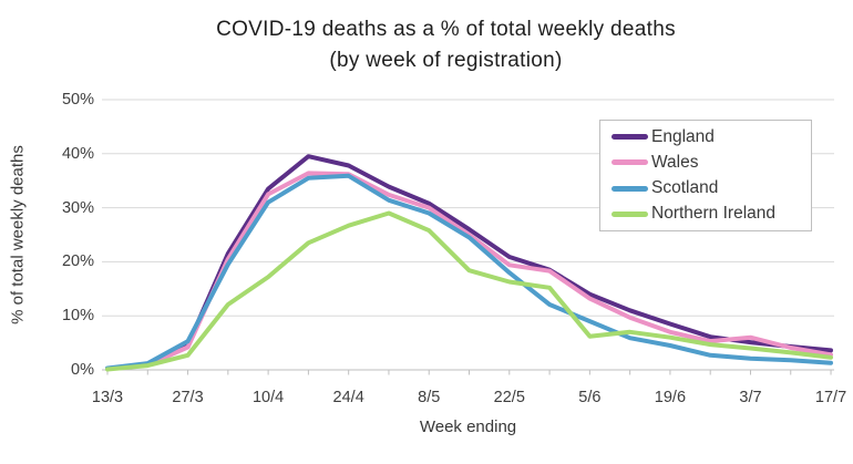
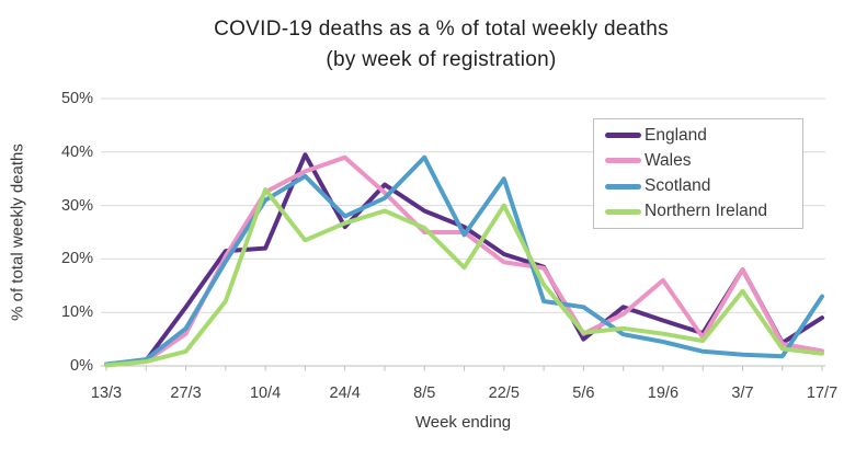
England/27/3: 5% -> 11%
Wales/27/3: 4% -> 6%
Scotland/27/3: 5% -> 7%
England/10/4: 34% -> 22%
Northern Ireland/10/4: 17% -> 33%
England/24/4: 38% -> 26%
Wales/24/4: 36% -> 39%
Scotland/24/4: 36% -> 28%
England/8/5: 31% -> 29%
Wales/8/5: 30% -> 25%
Scotland/8/5: 29% -> 39%
Scotland/22/5: 18% -> 35%
Northern Ireland/22/5: 16% -> 30%
England/5/6: 14% -> 5%
Wales/5/6: 13% -> 6%
Scotland/5/6: 9% -> 11%
Wales/19/6: 7% -> 16%
England/3/7: 5% -> 18%
Wales/3/7: 6% -> 18%
Northern Ireland/3/7: 4% -> 14%
England/17/7: 4% -> 9%
Scotland/17/7: 1% -> 13%
